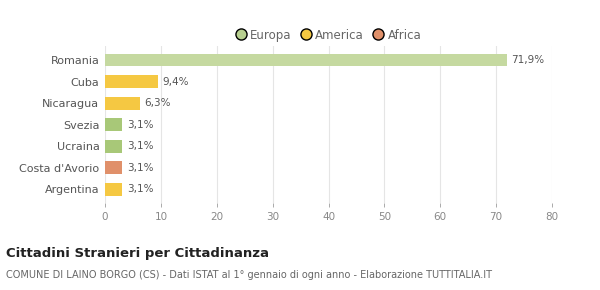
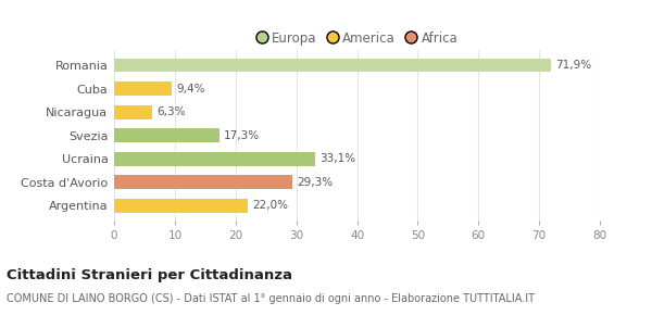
Svezia: 3,1% -> 17,3%
Ucraina: 3,1% -> 33,1%
Costa d'Avorio: 3,1% -> 29,3%
Argentina: 3,1% -> 22,0%
